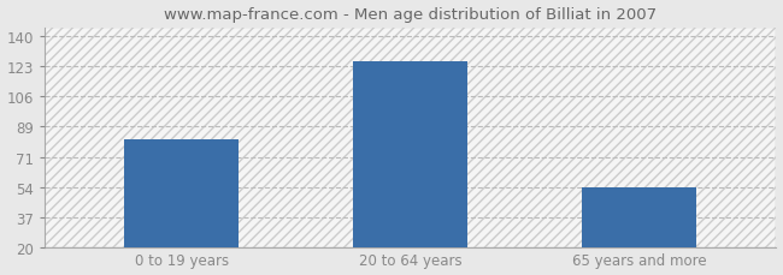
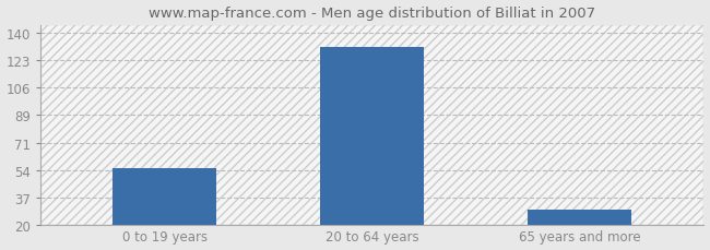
0 to 19 years: 81 -> 55
20 to 64 years: 126 -> 131
65 years and more: 54 -> 29
